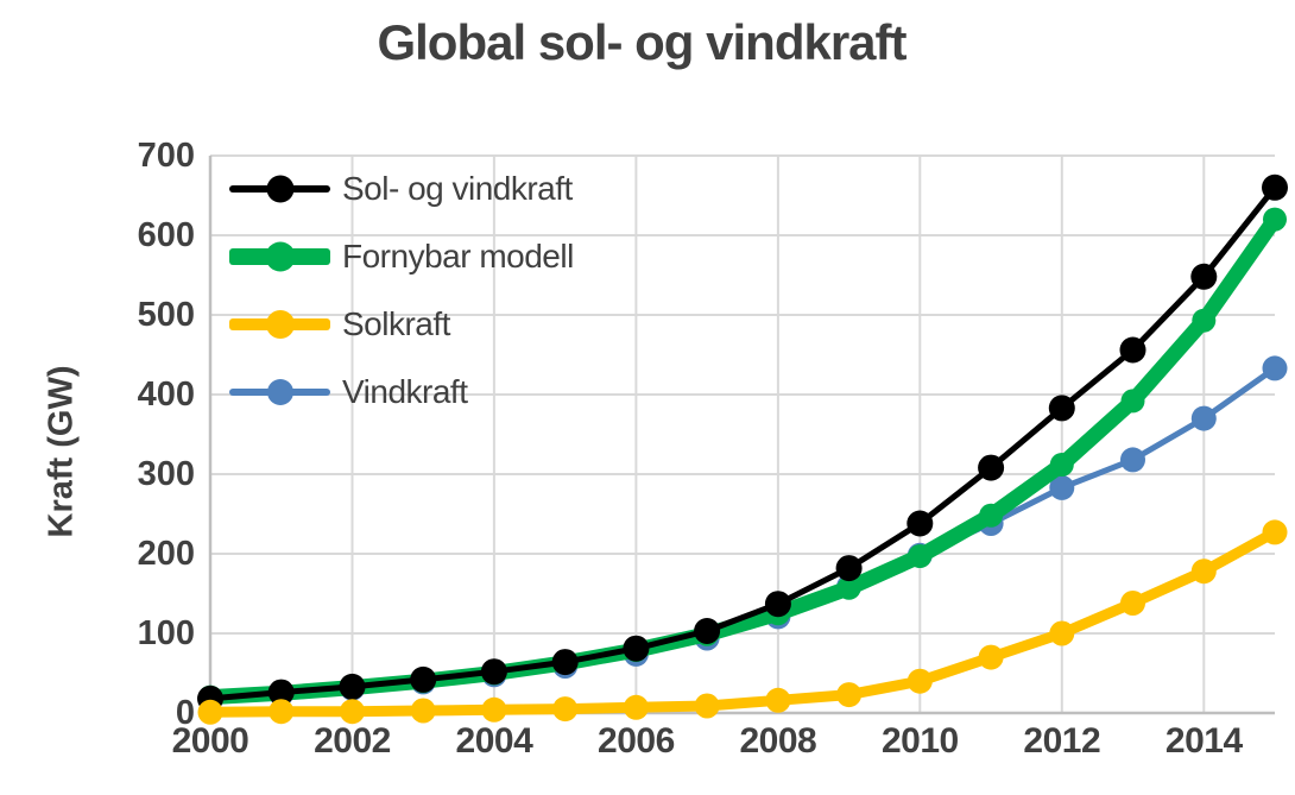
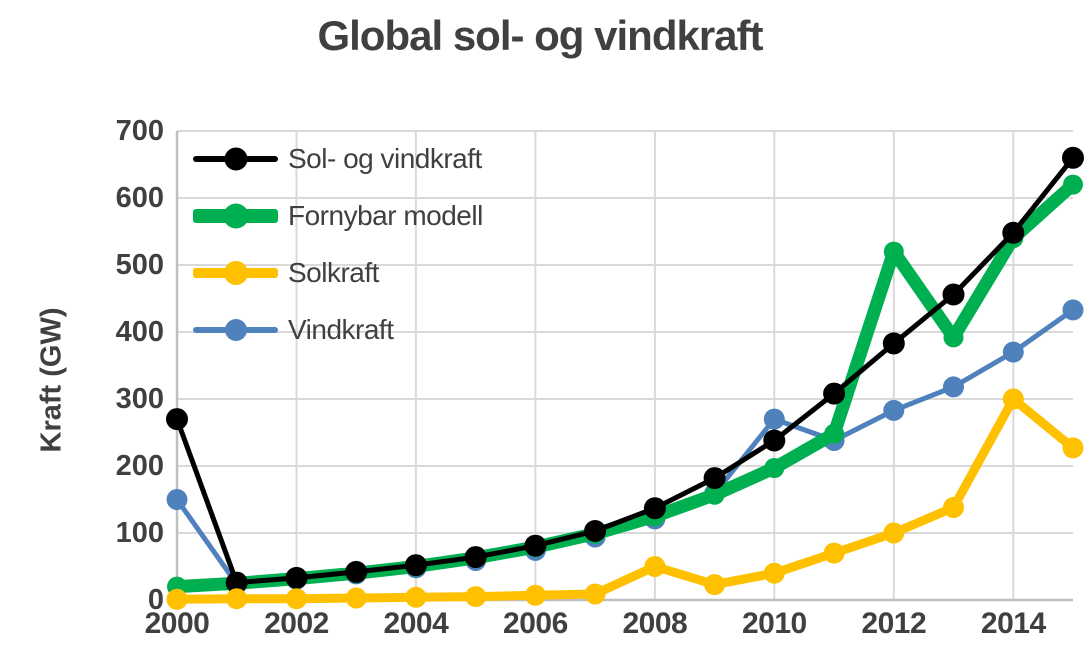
Sol- og vindkraft/2000: 20 -> 270
Vindkraft/2000: 20 -> 150
Solkraft/2008: 20 -> 50
Vindkraft/2010: 200 -> 270
Fornybar modell/2012: 310 -> 520
Fornybar modell/2014: 490 -> 540
Solkraft/2014: 180 -> 300
